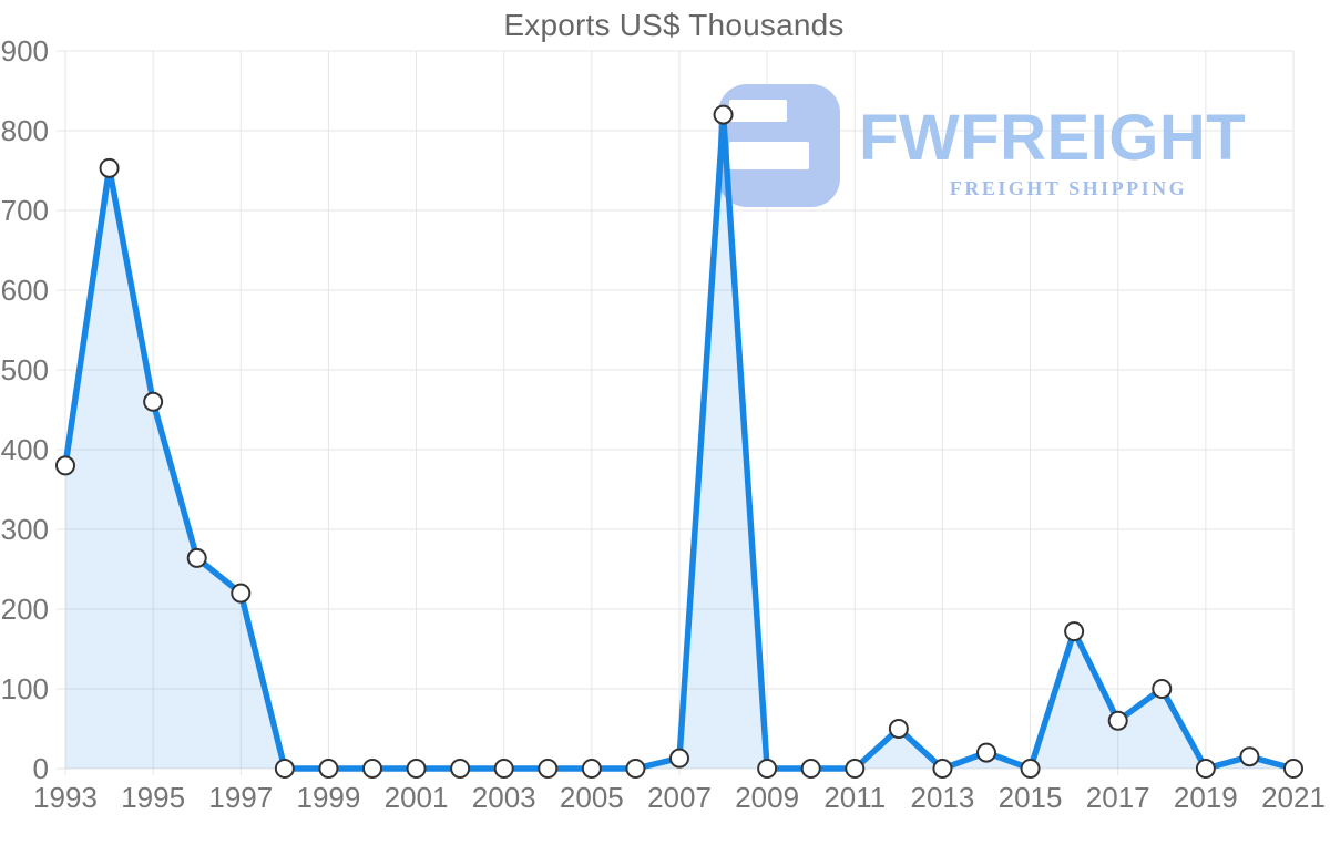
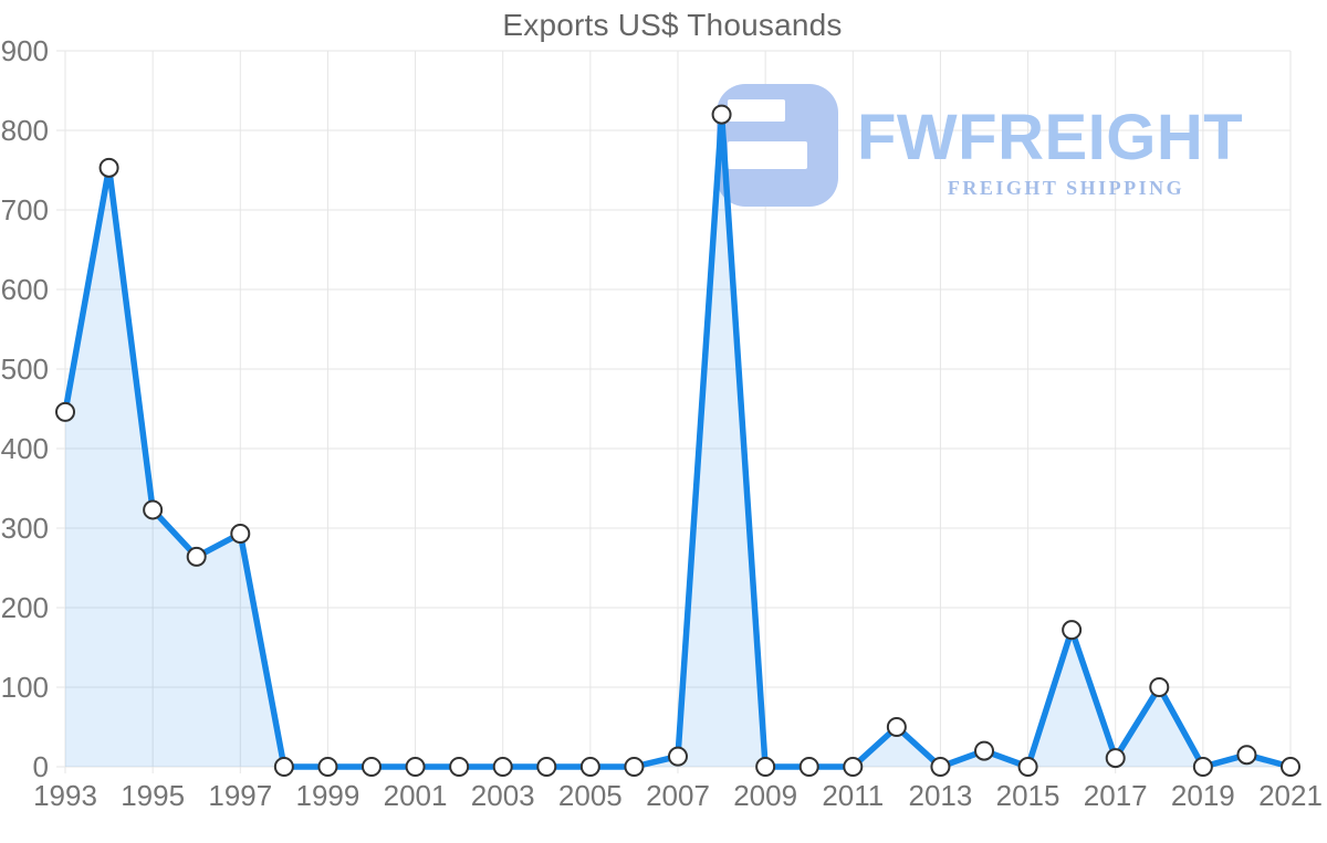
1993: 380 -> 450
1995: 460 -> 320
1997: 220 -> 290
2017: 60 -> 10
